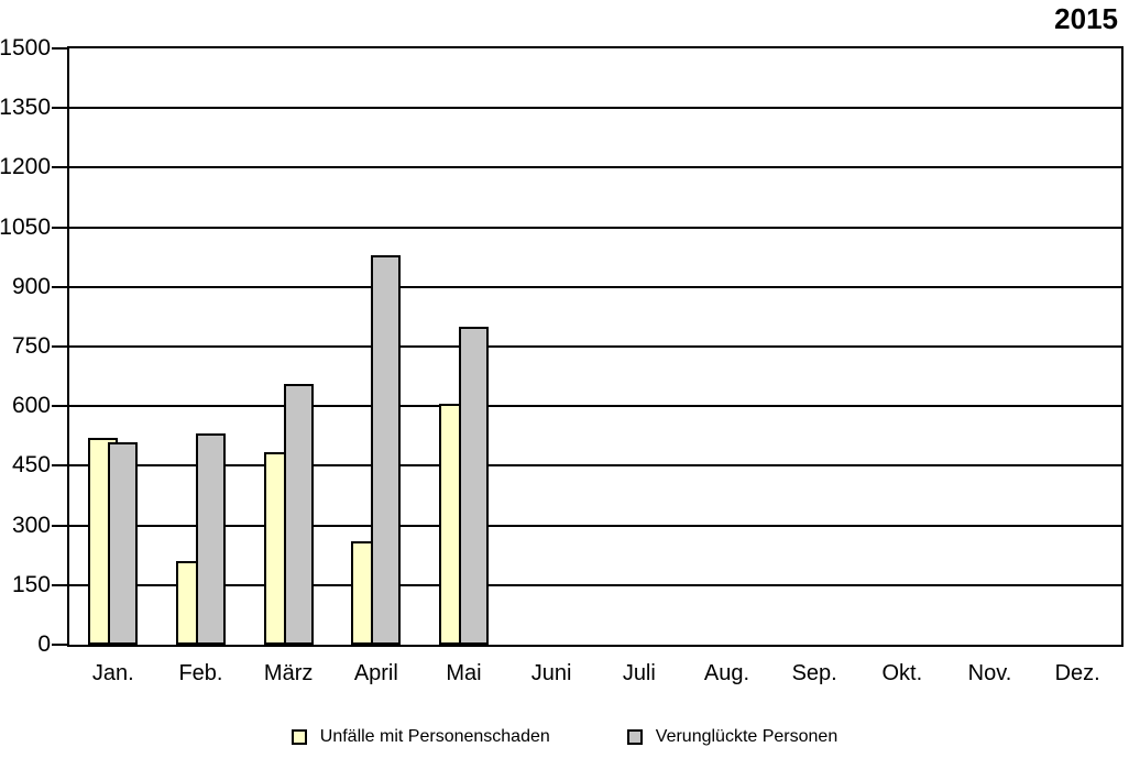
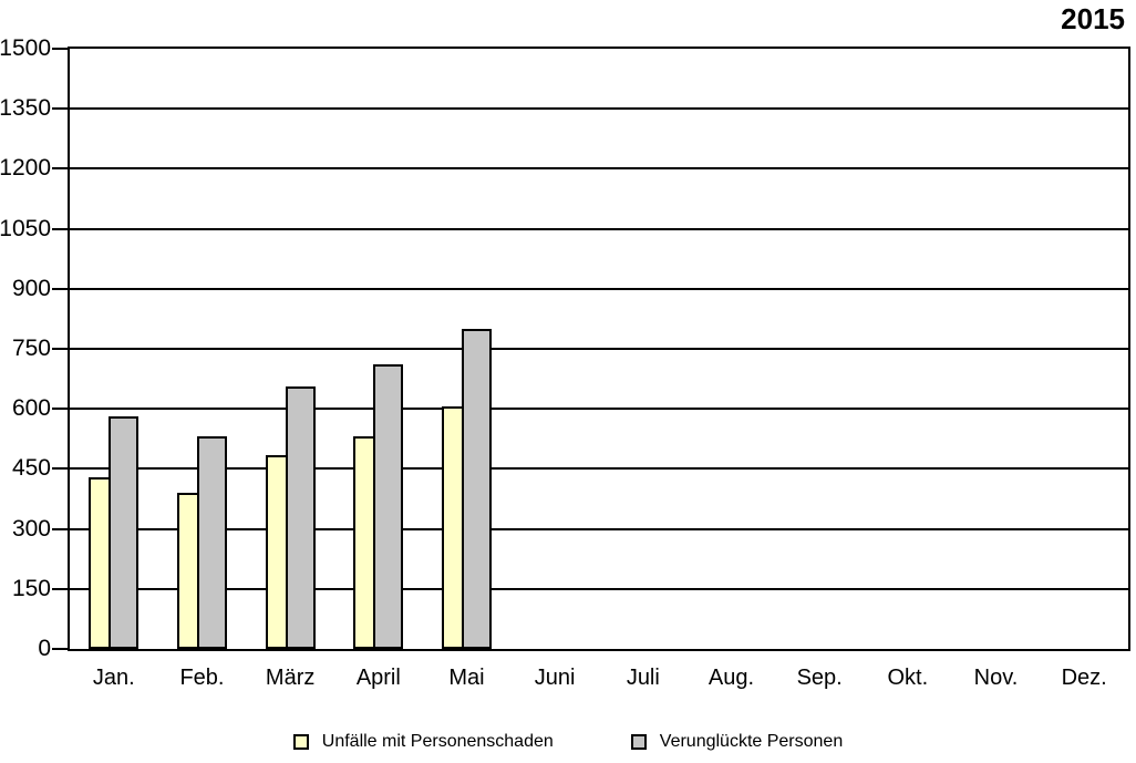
Unfälle mit Personenschaden/Jan.: 520 -> 430
Verunglückte Personen/Jan.: 510 -> 580
Unfälle mit Personenschaden/Feb.: 210 -> 390
Unfälle mit Personenschaden/April: 260 -> 530
Verunglückte Personen/April: 980 -> 710
